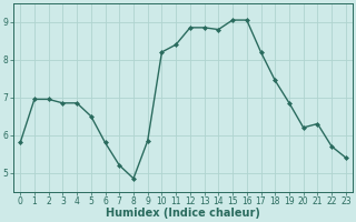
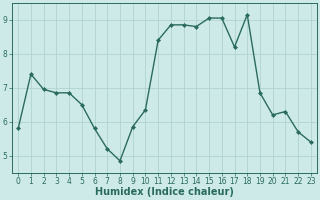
1: 6.95 -> 7.40
10: 8.20 -> 6.35
18: 7.45 -> 9.15
